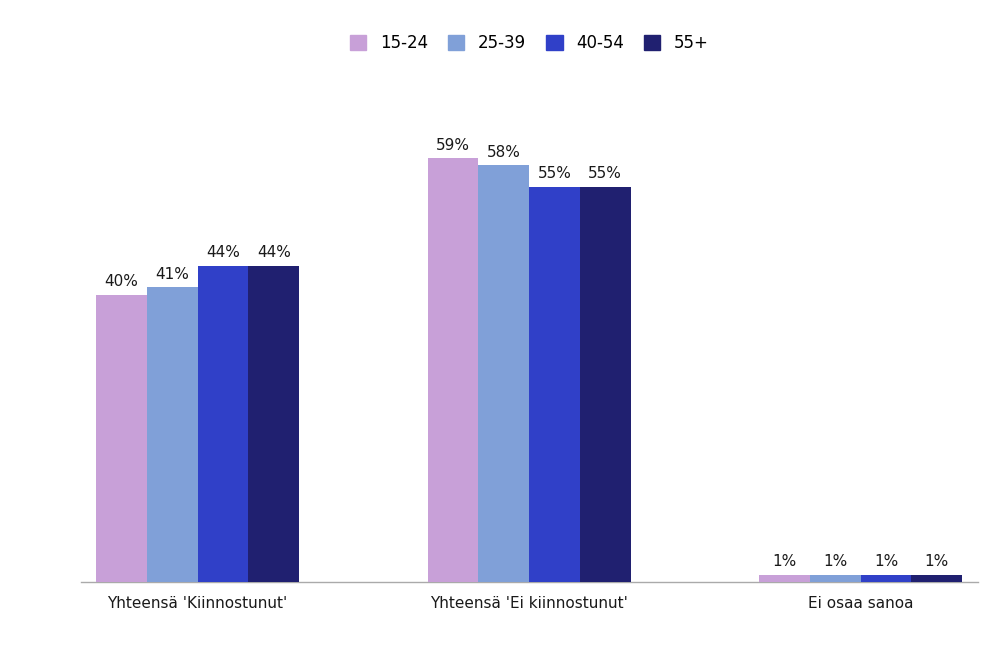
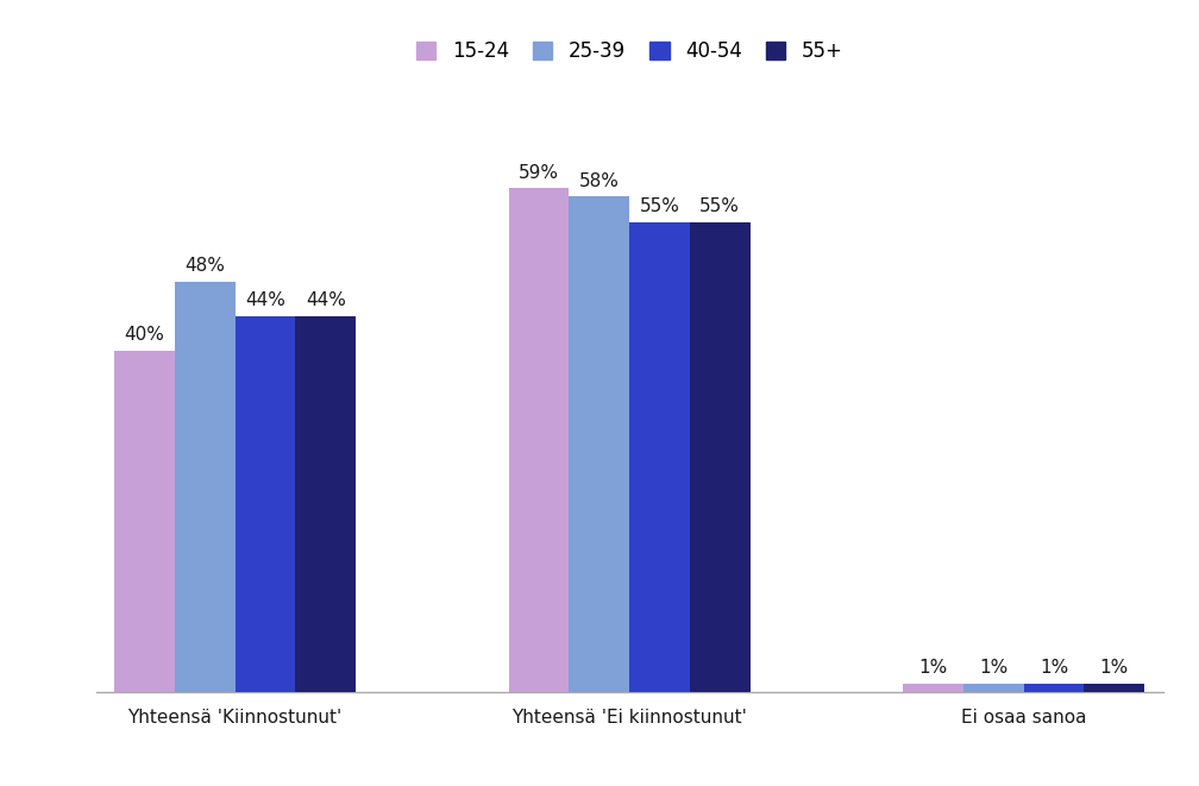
25-39/Yhteensä 'Kiinnostunut': 41% -> 48%
